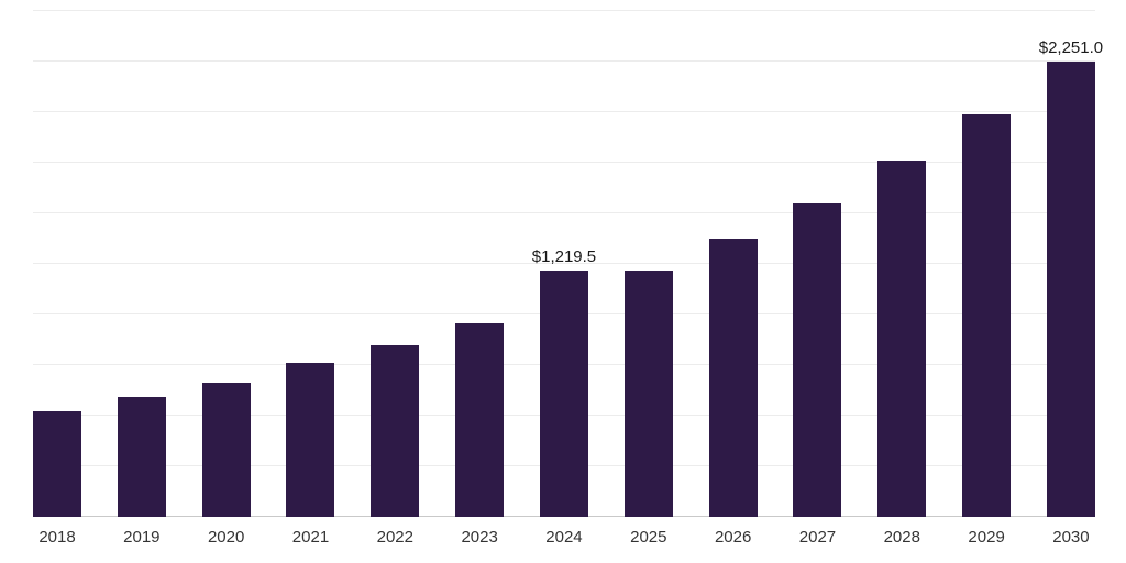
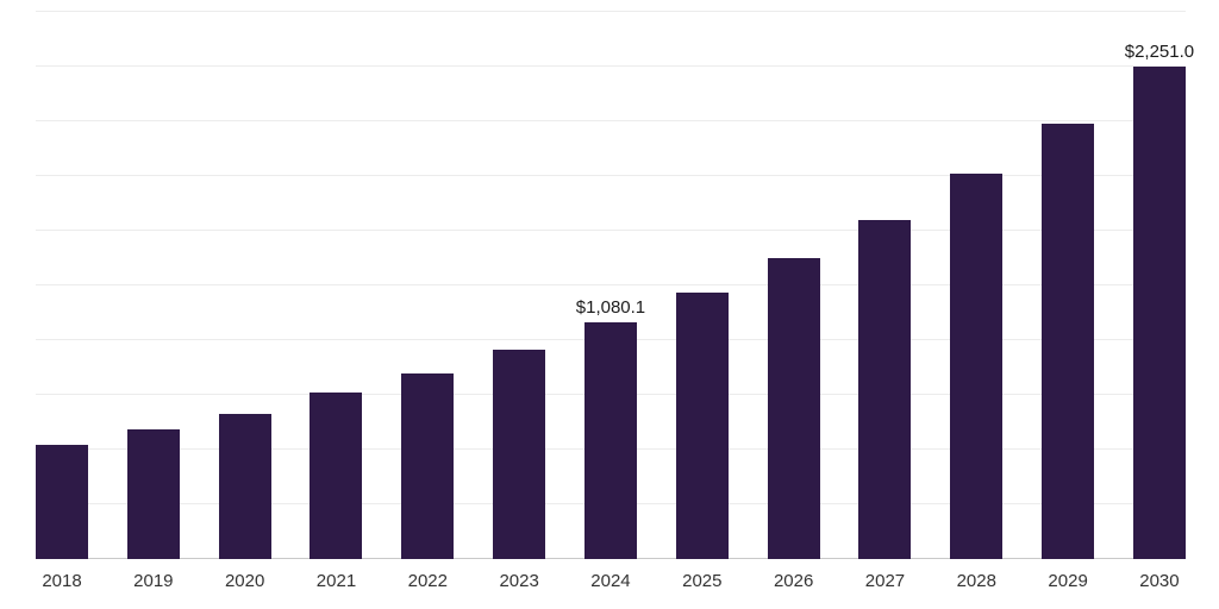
2024: $1,219.5 -> $1,080.1
